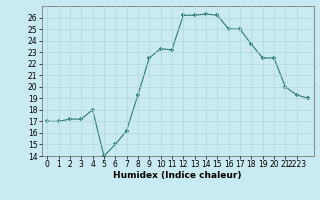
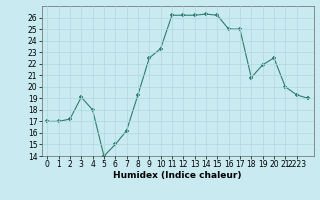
3: 17.2 -> 19.1
11: 23.2 -> 26.2
18: 23.7 -> 20.8
19: 22.5 -> 21.9
